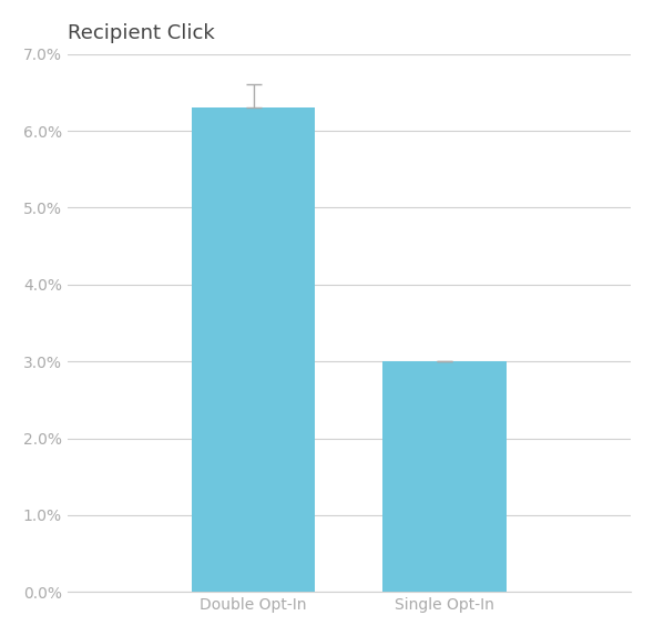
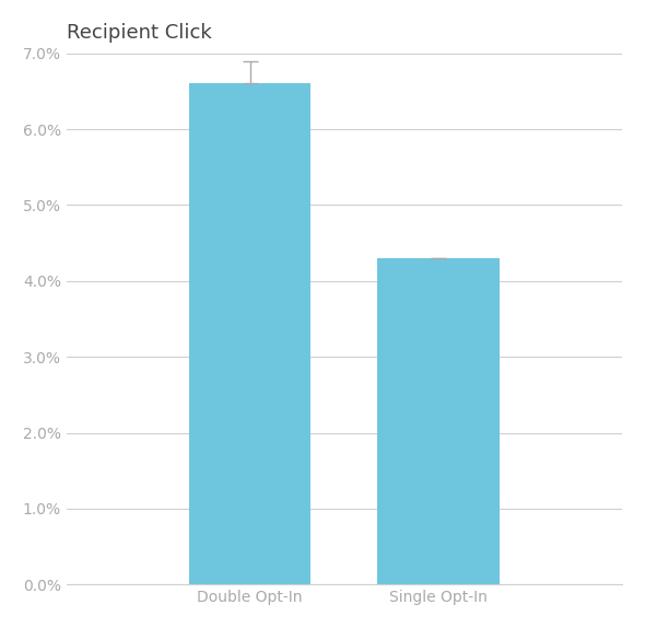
Double Opt-In: 6.3% -> 6.6%
Single Opt-In: 3.0% -> 4.3%
